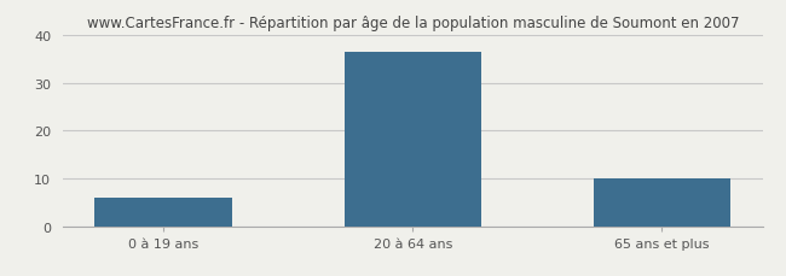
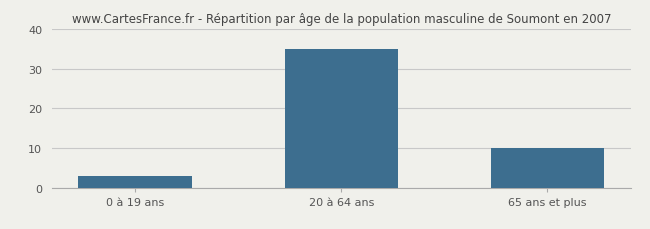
0 à 19 ans: 6.0 -> 3.0
20 à 64 ans: 36.5 -> 35.0
